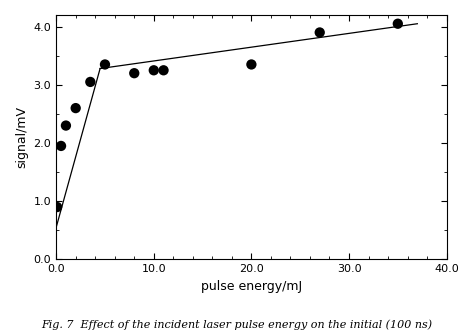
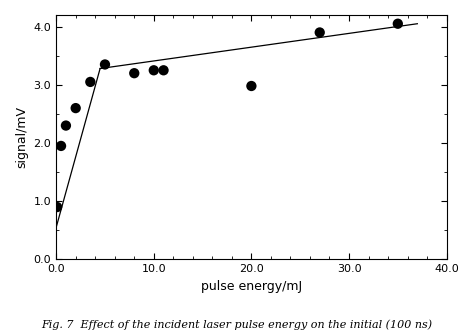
20.0: 3.35 -> 2.98
